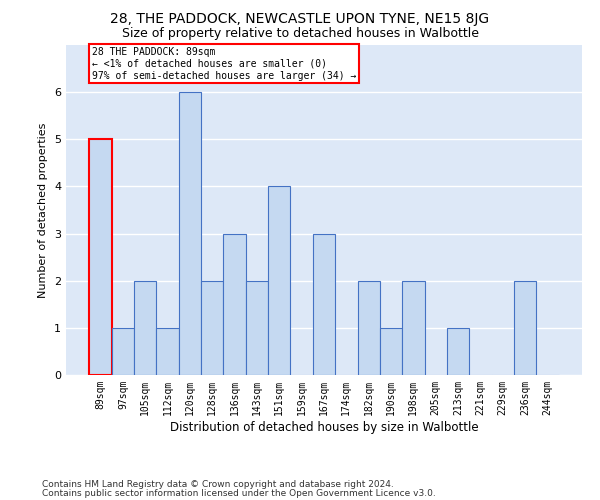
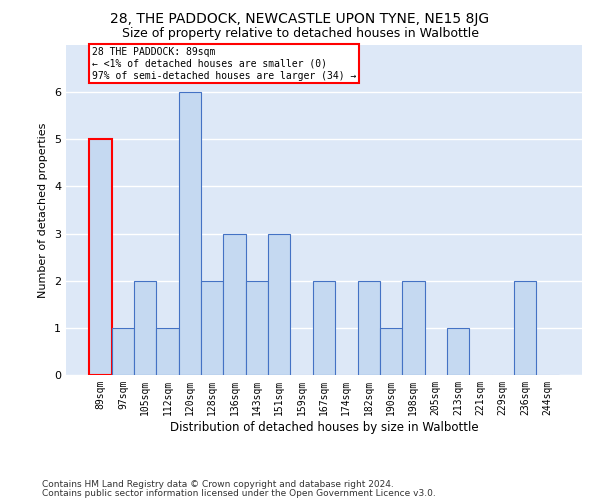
151sqm: 4 -> 3
167sqm: 3 -> 2
